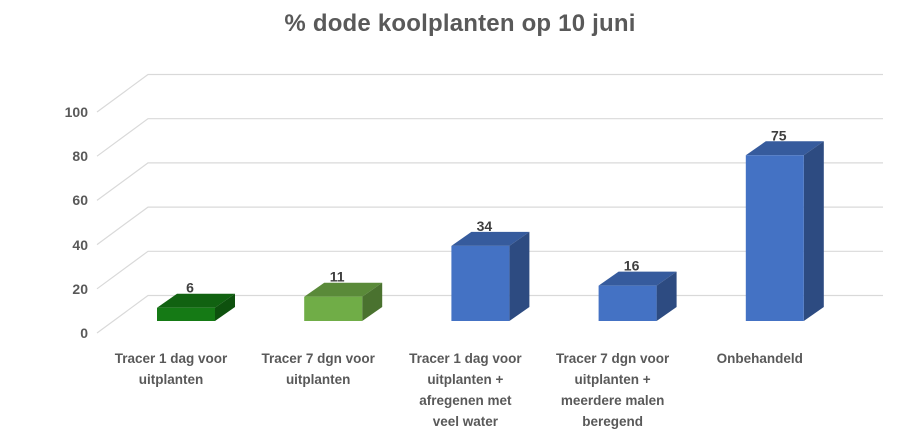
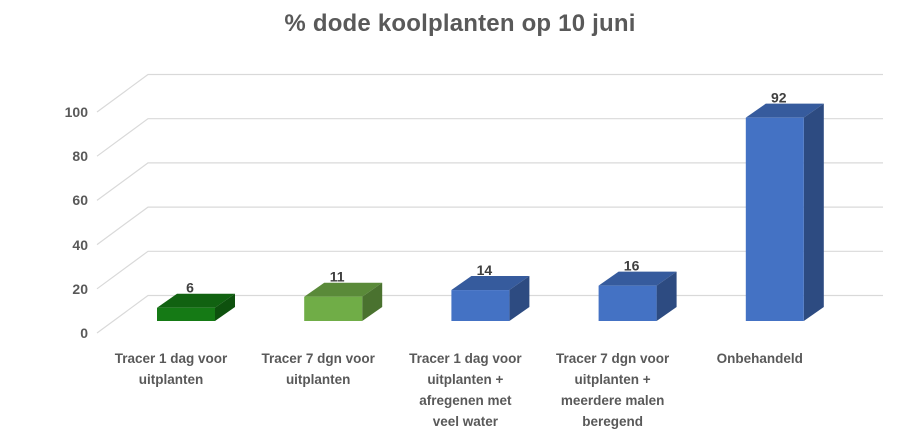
Tracer 1 dag voor uitplanten + afregenen met veel water: 34 -> 14
Onbehandeld: 75 -> 92
